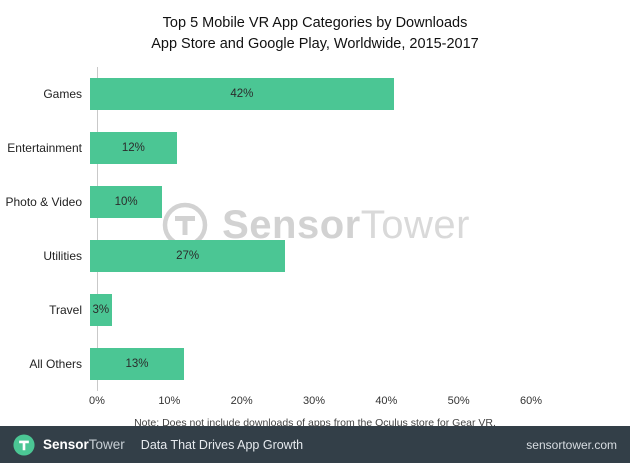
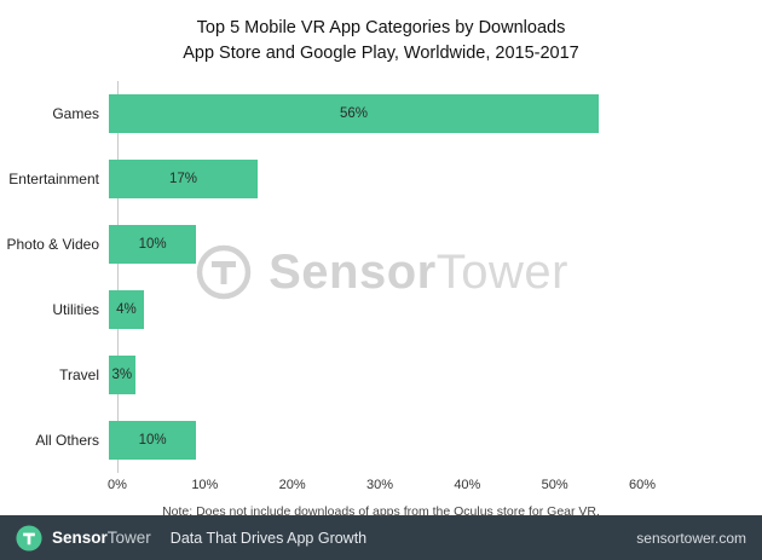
Games: 42% -> 56%
Entertainment: 12% -> 17%
Utilities: 27% -> 4%
All Others: 13% -> 10%
